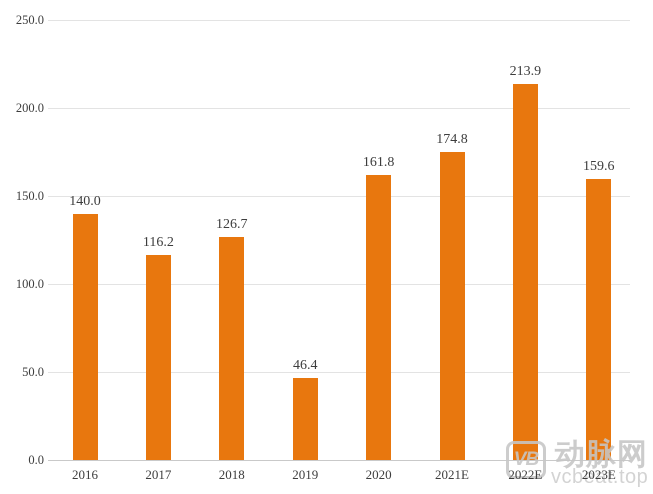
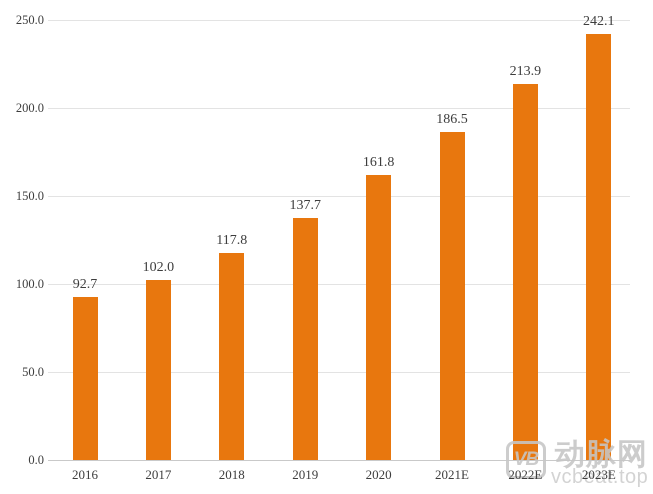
2016: 140.0 -> 92.7
2017: 116.2 -> 102.0
2018: 126.7 -> 117.8
2019: 46.4 -> 137.7
2021E: 174.8 -> 186.5
2023E: 159.6 -> 242.1
